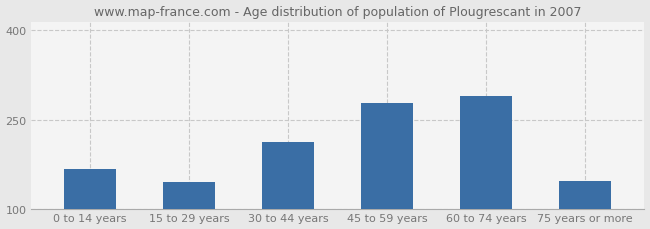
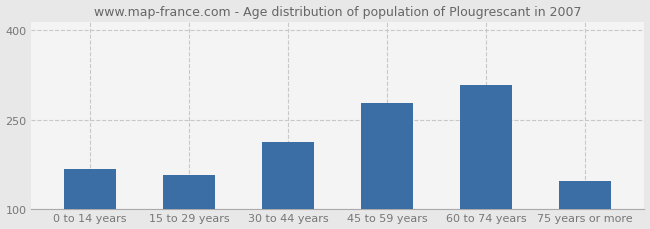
15 to 29 years: 146 -> 158
60 to 74 years: 290 -> 308
